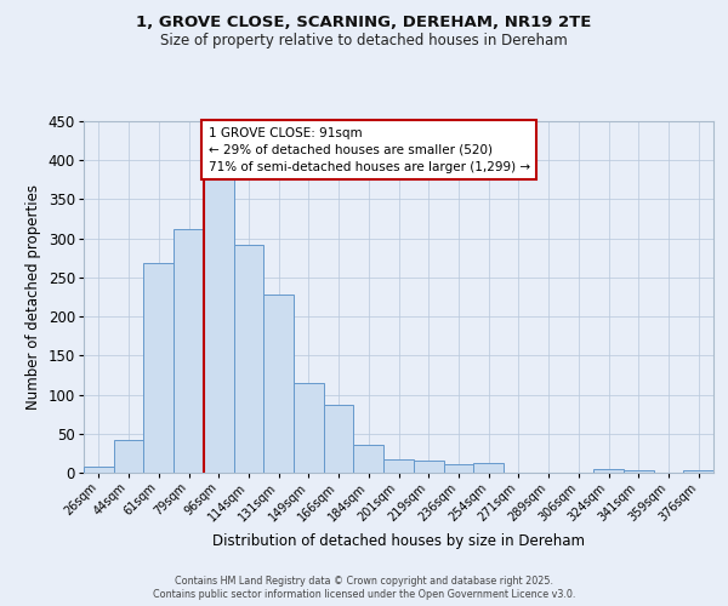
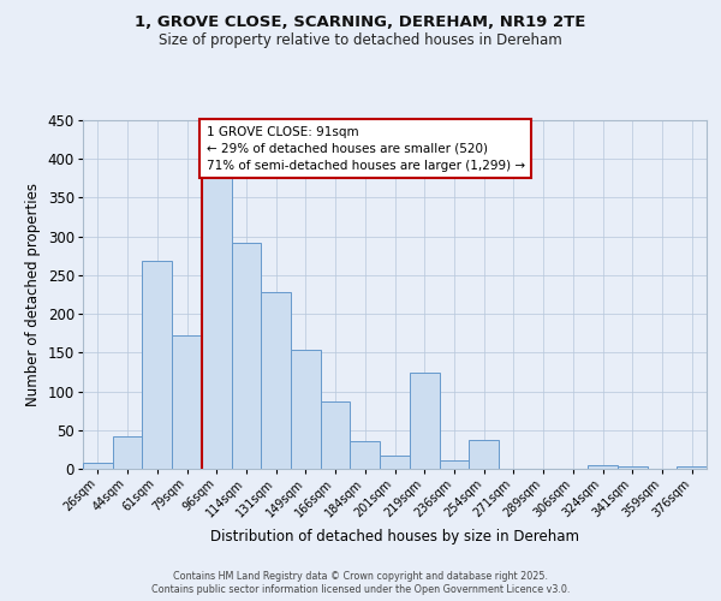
79sqm: 312 -> 172
149sqm: 115 -> 154
219sqm: 15 -> 124
254sqm: 12 -> 38
